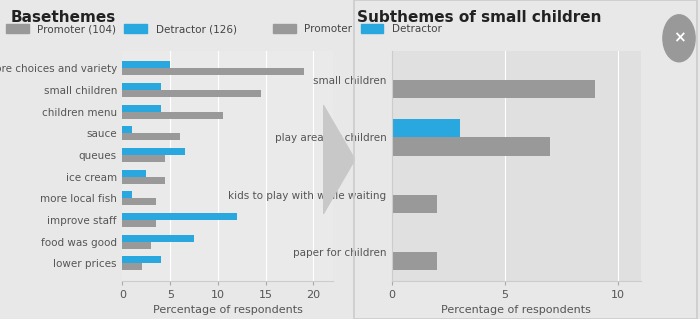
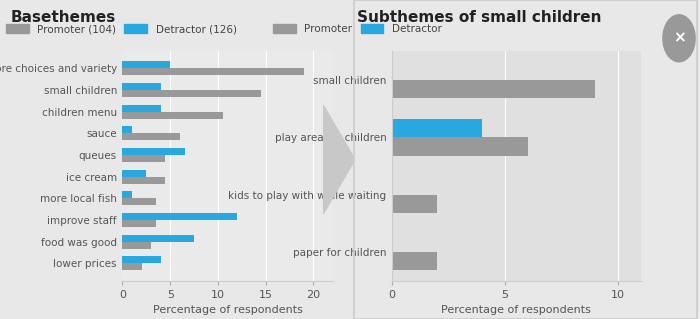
Detractor/play area for children: 3 -> 4
Promoter/play area for children: 7 -> 6
